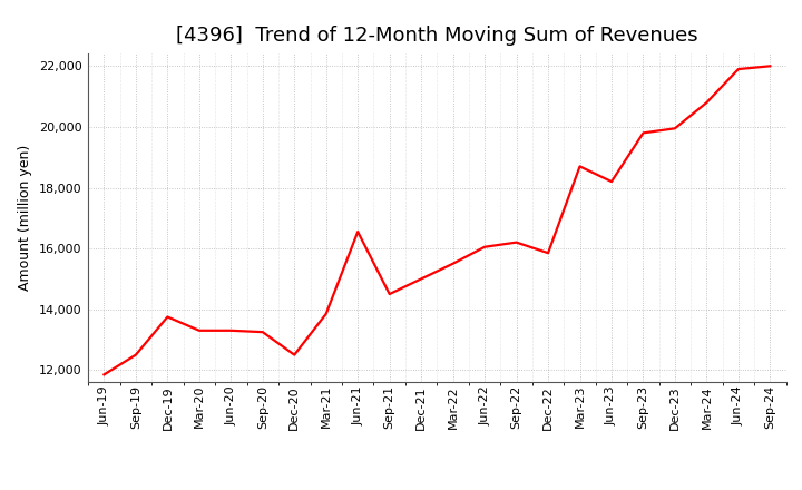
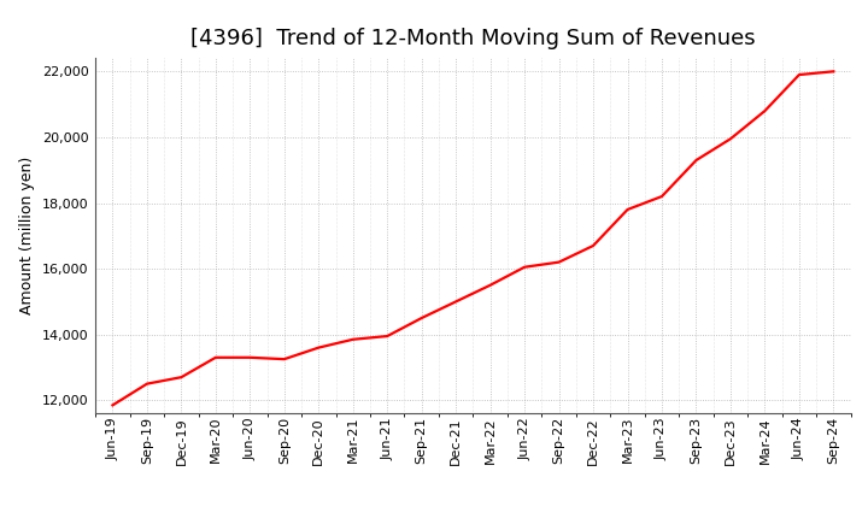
Dec-19: 13,750 -> 12,700
Dec-20: 12,500 -> 13,600
Jun-21: 16,550 -> 13,950
Dec-22: 15,850 -> 16,700
Mar-23: 18,700 -> 17,800
Sep-23: 19,800 -> 19,300
